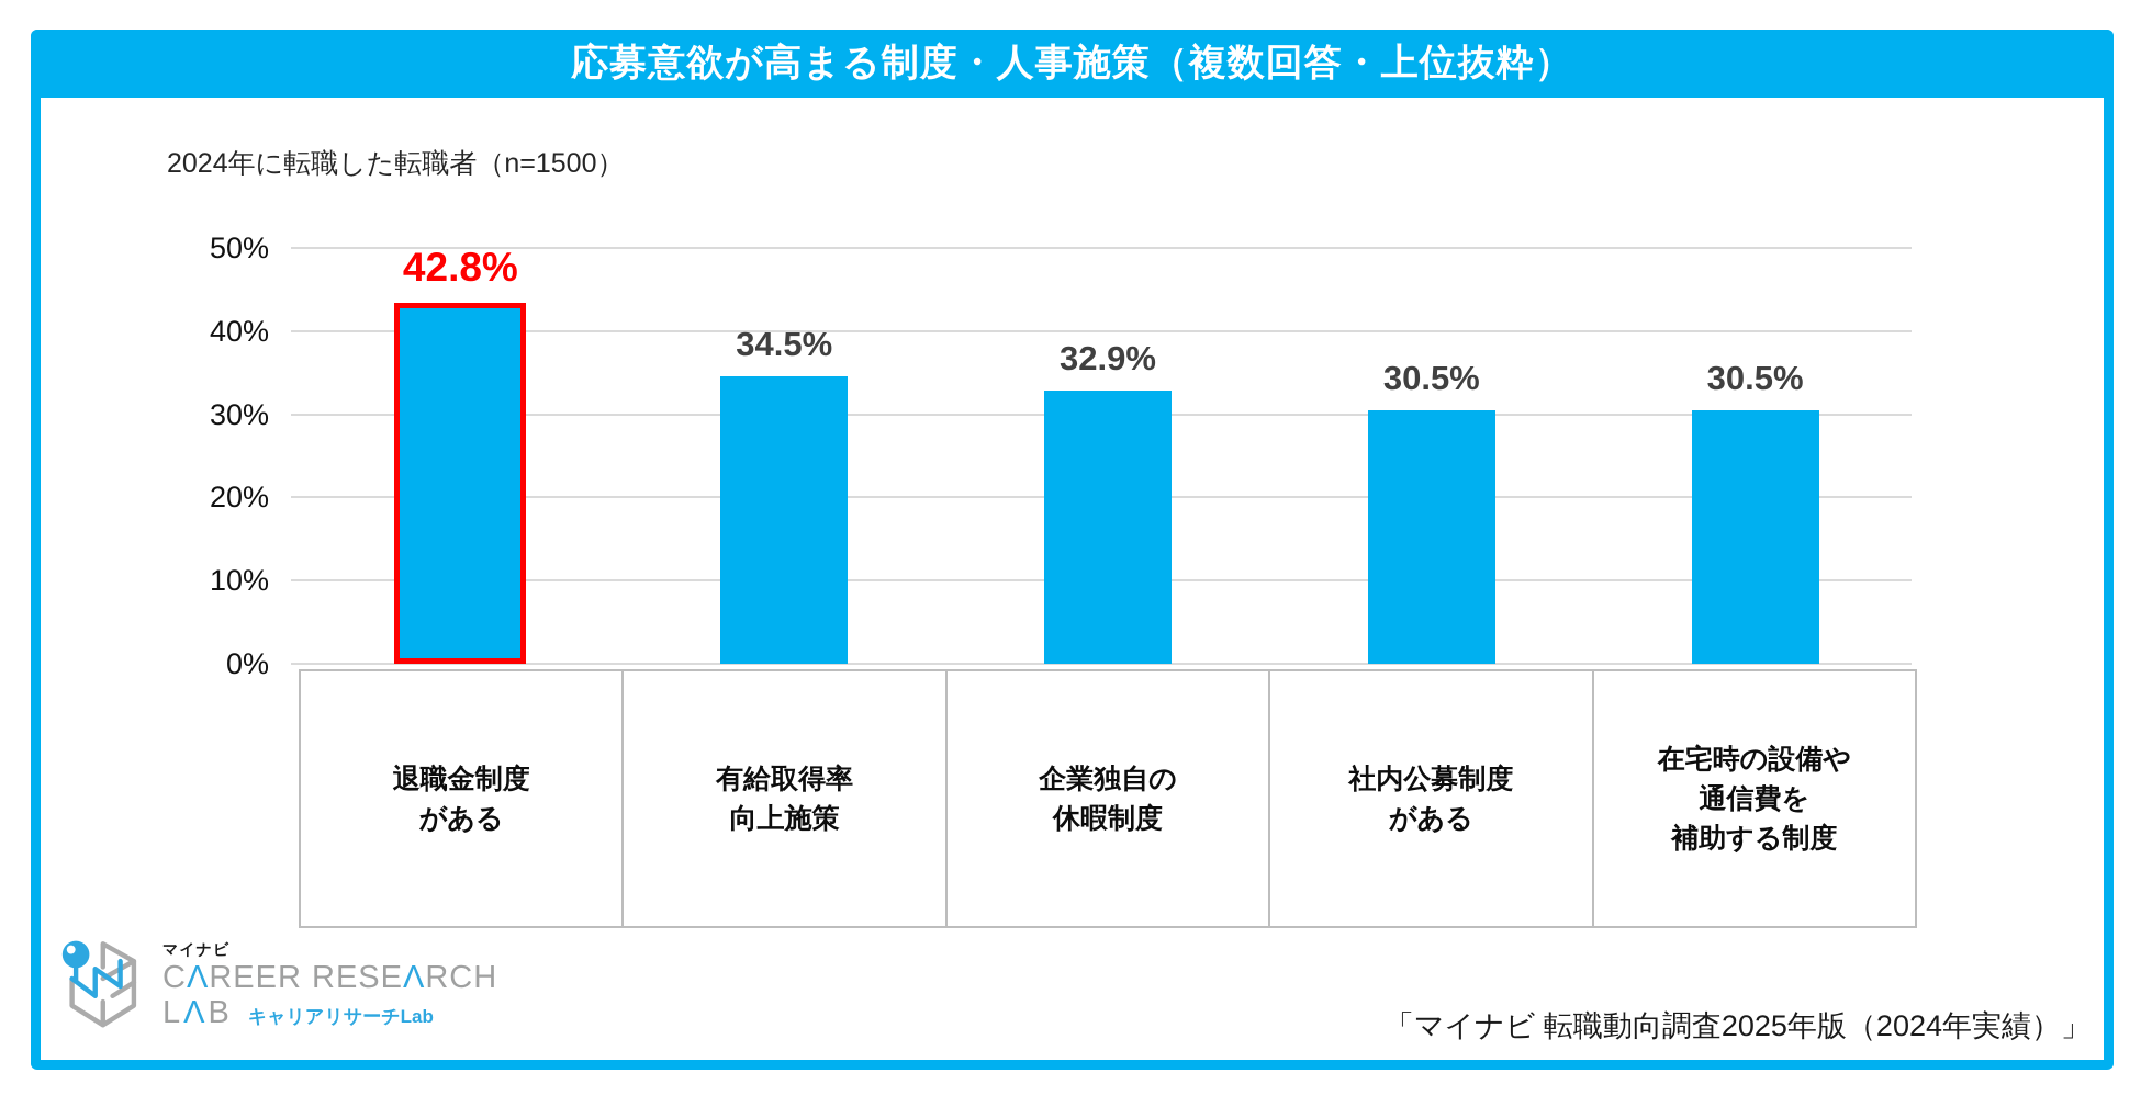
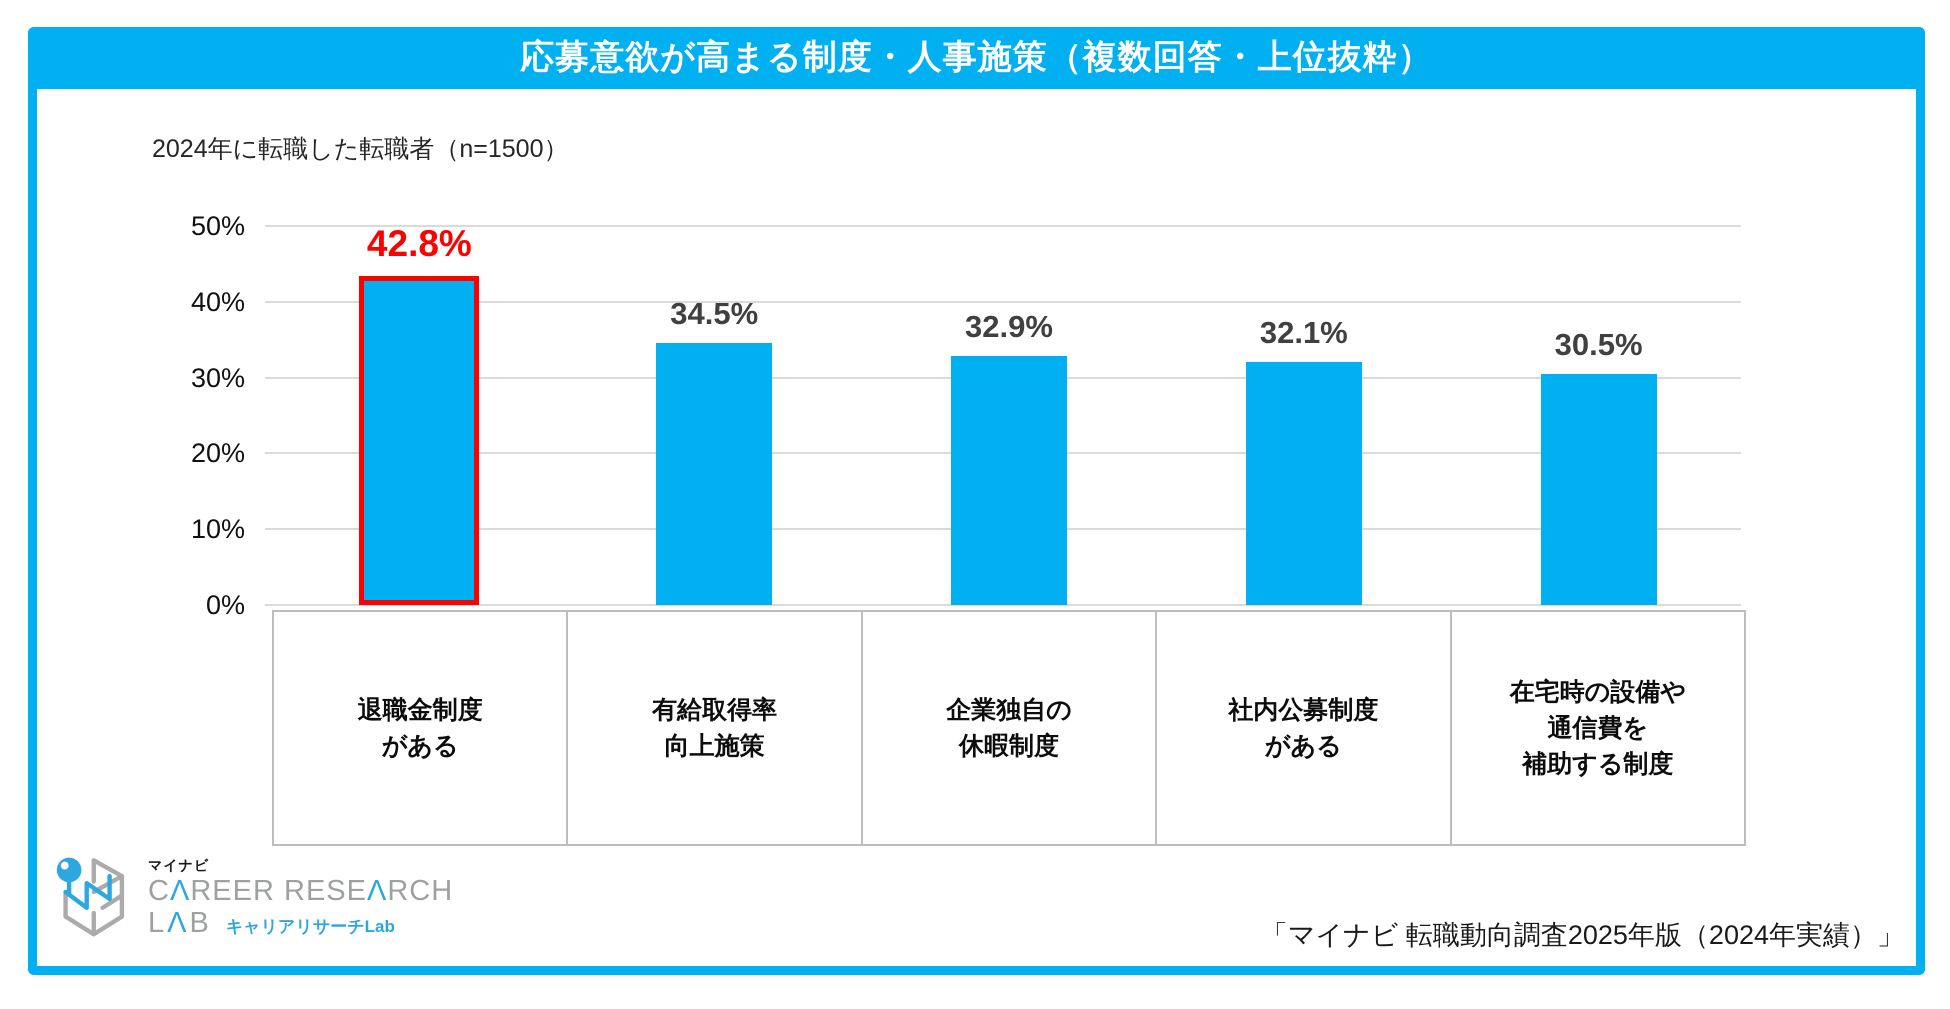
社内公募制度 がある: 30.5% -> 32.1%
